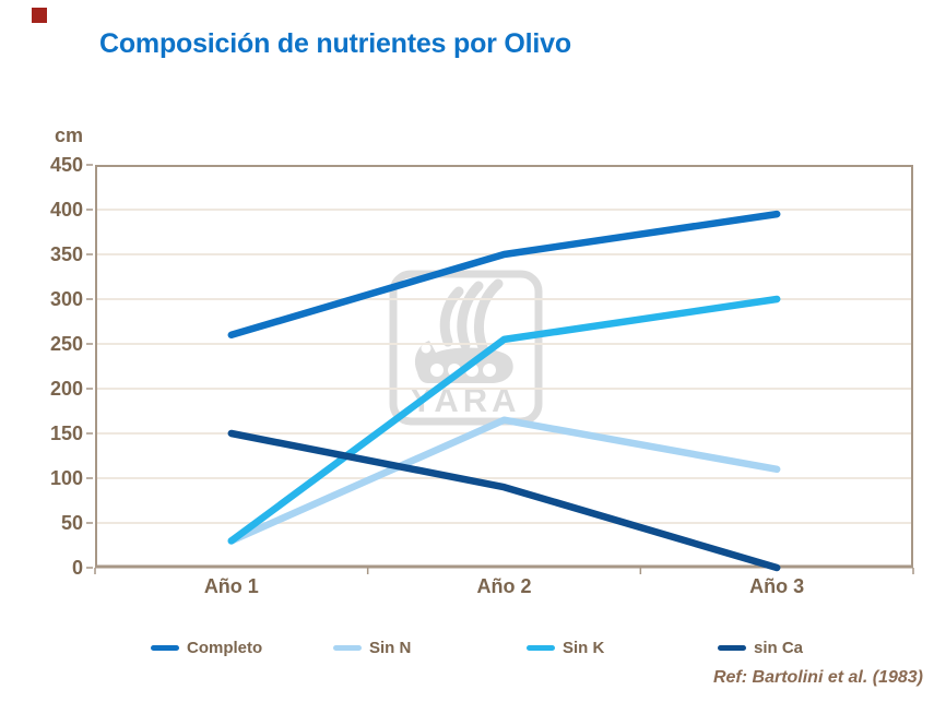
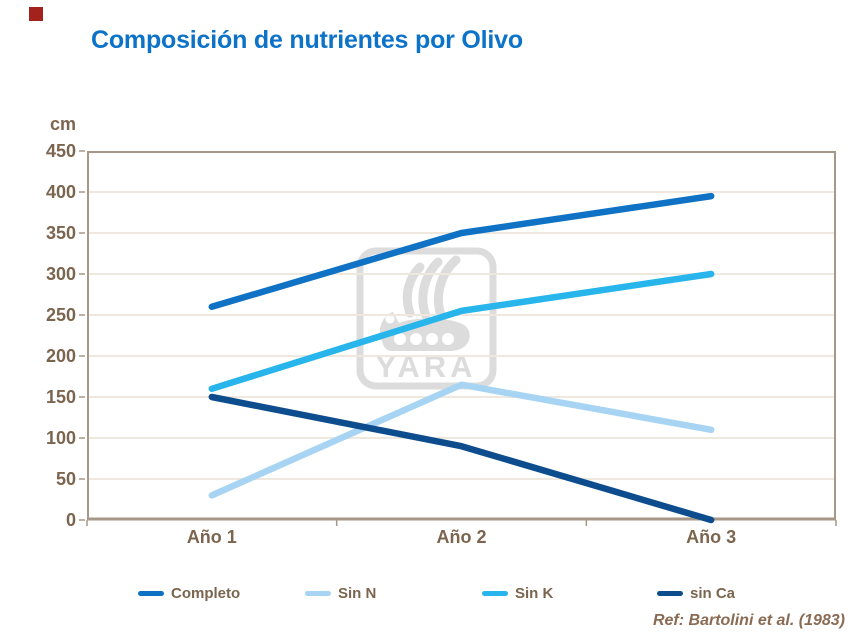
Sin K/Año 1: 30 -> 160
